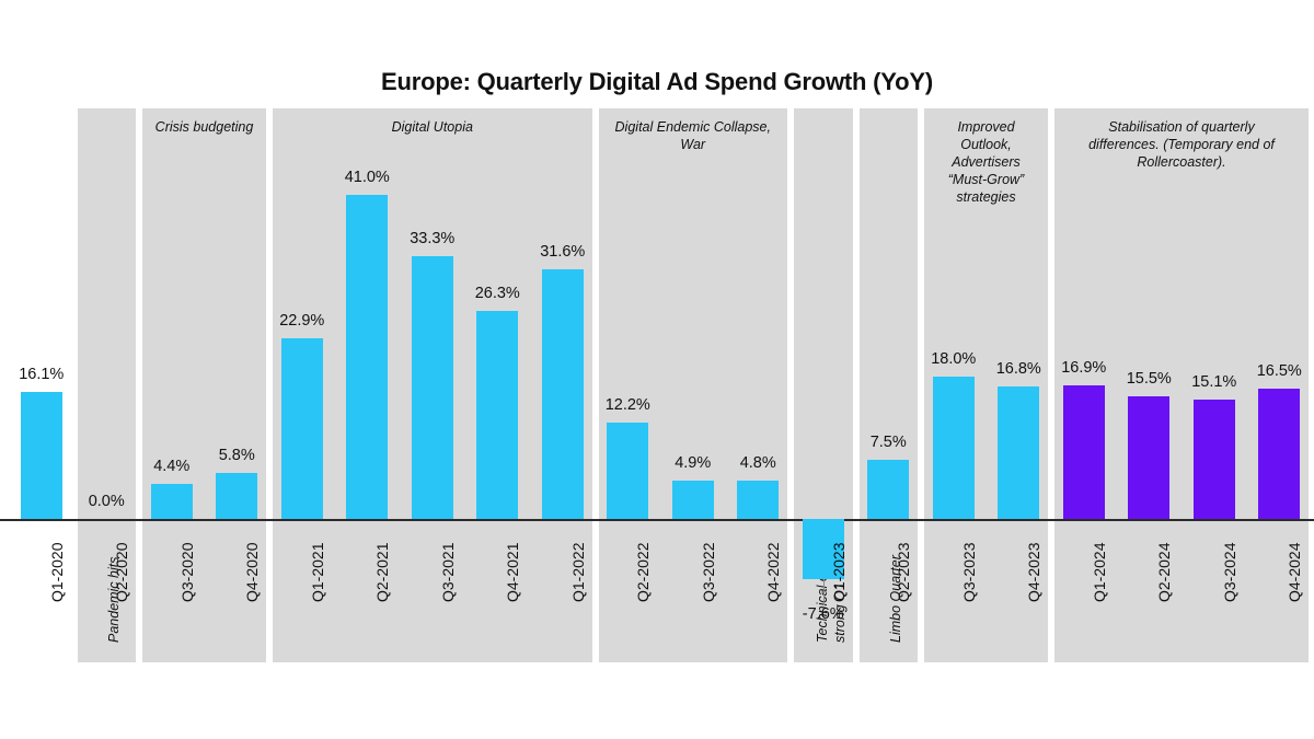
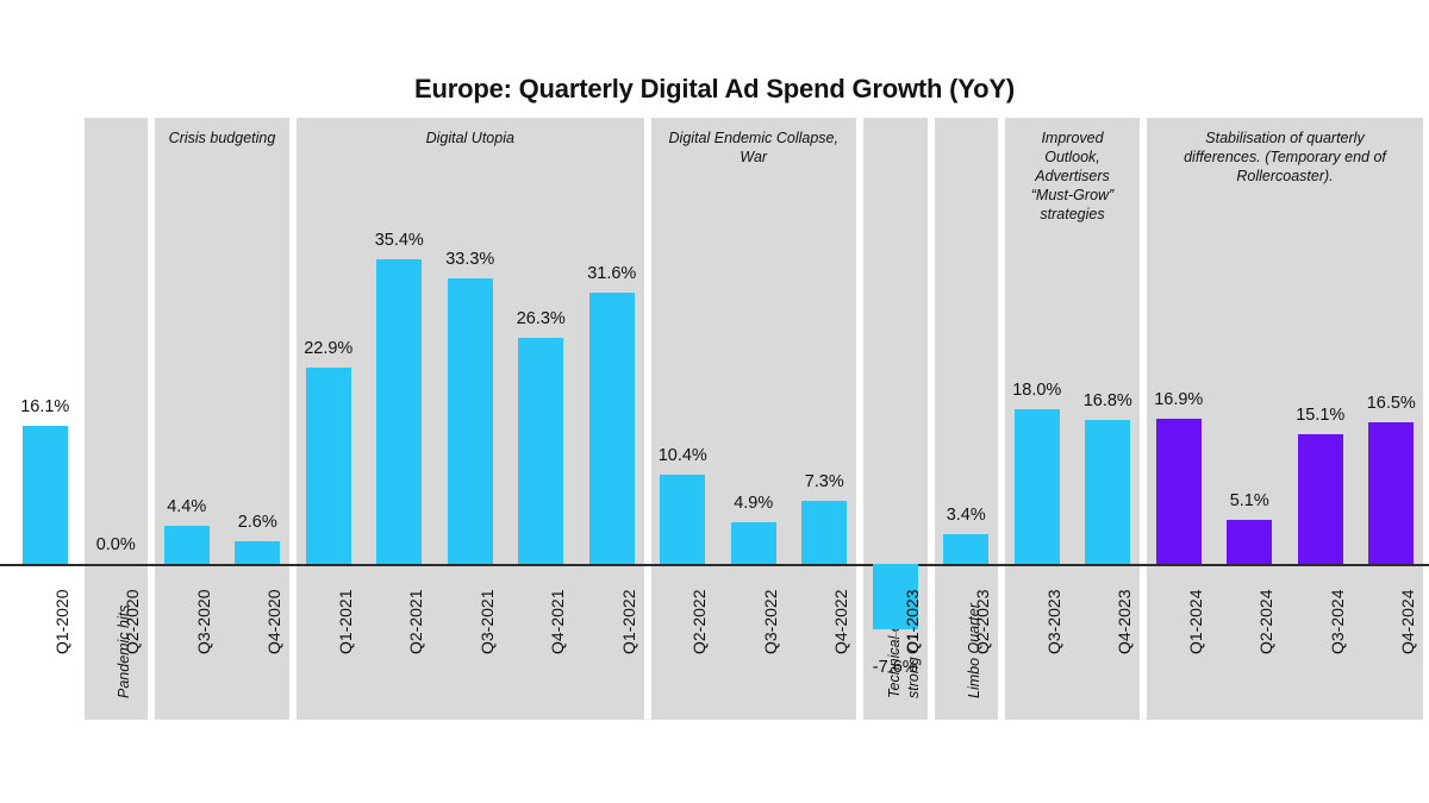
Q4-2020: 5.8% -> 2.6%
Q2-2021: 41.0% -> 35.4%
Q2-2022: 12.2% -> 10.4%
Q4-2022: 4.8% -> 7.3%
Q2-2023: 7.5% -> 3.4%
Q2-2024: 15.5% -> 5.1%
